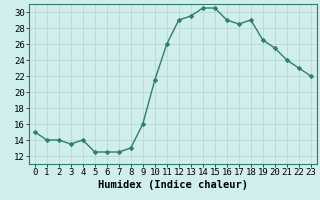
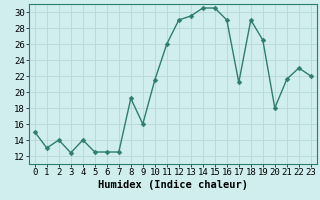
1: 14.0 -> 13.0
3: 13.5 -> 12.4
8: 13.0 -> 19.2
17: 28.5 -> 21.2
20: 25.5 -> 18.0
21: 24.0 -> 21.6
